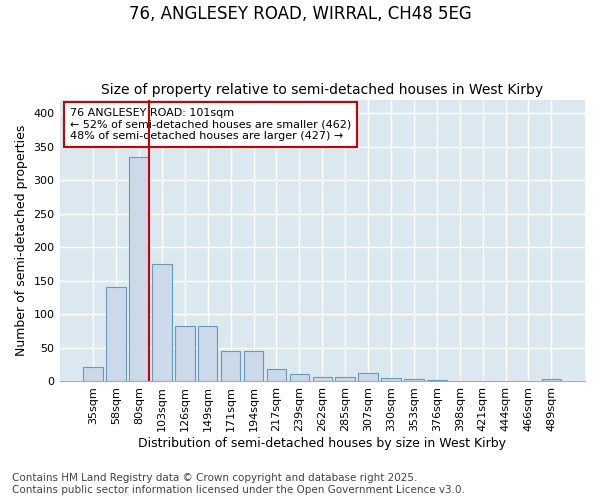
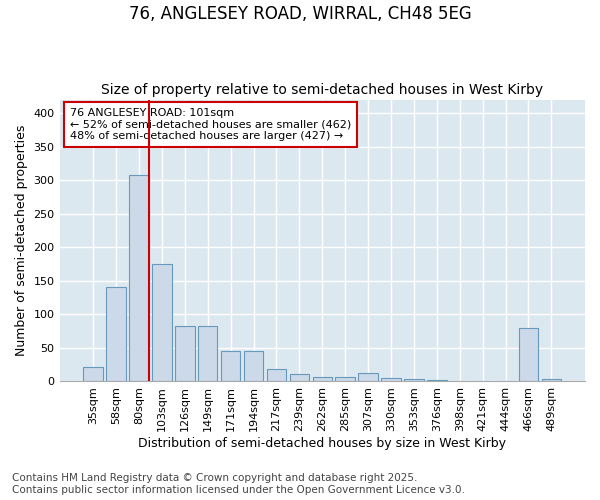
80sqm: 335 -> 308
466sqm: 1 -> 80
